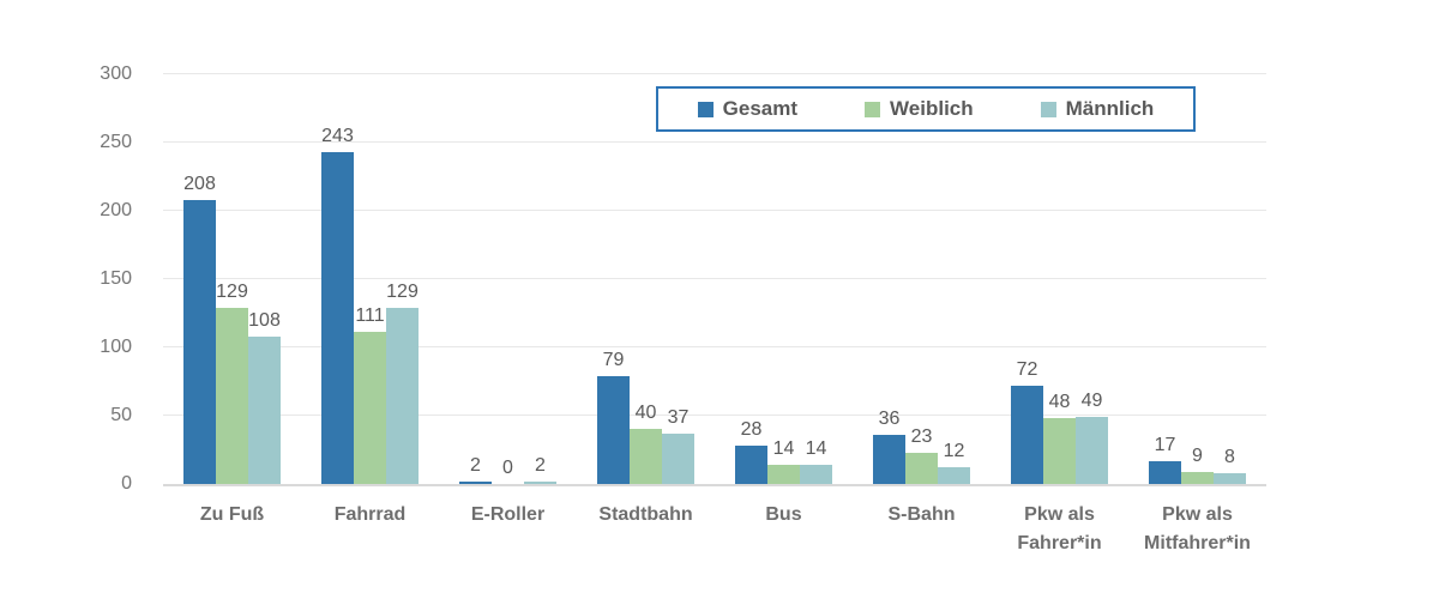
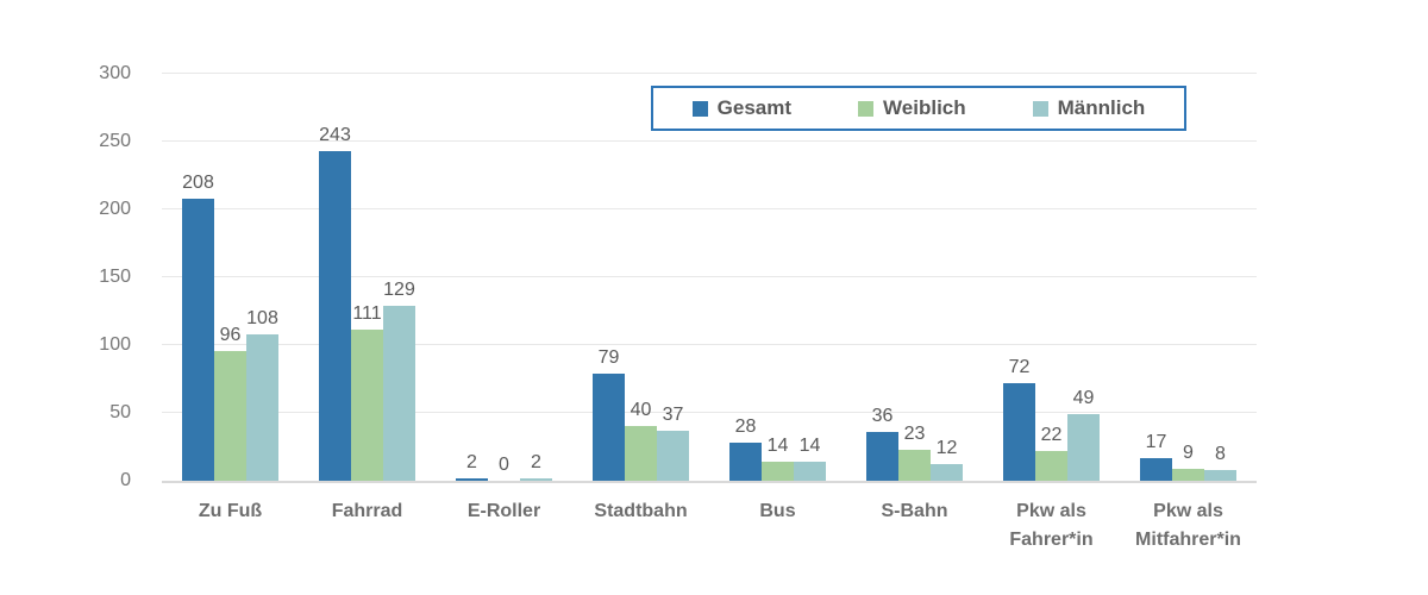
Weiblich/Zu Fuß: 129 -> 96
Weiblich/Pkw als Fahrer*in: 48 -> 22
